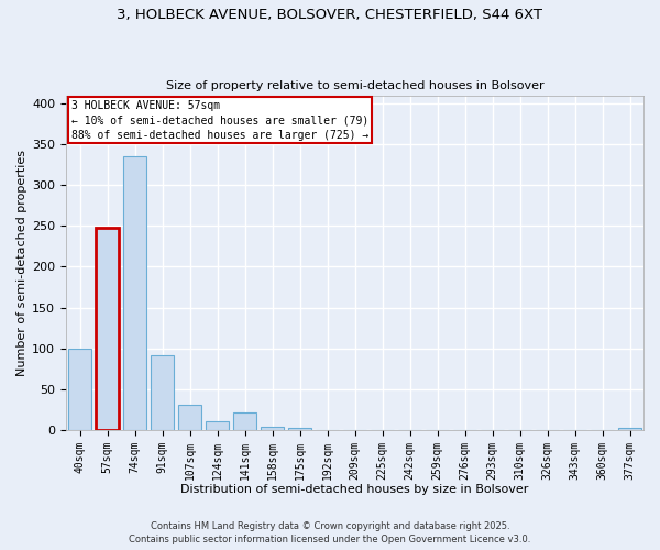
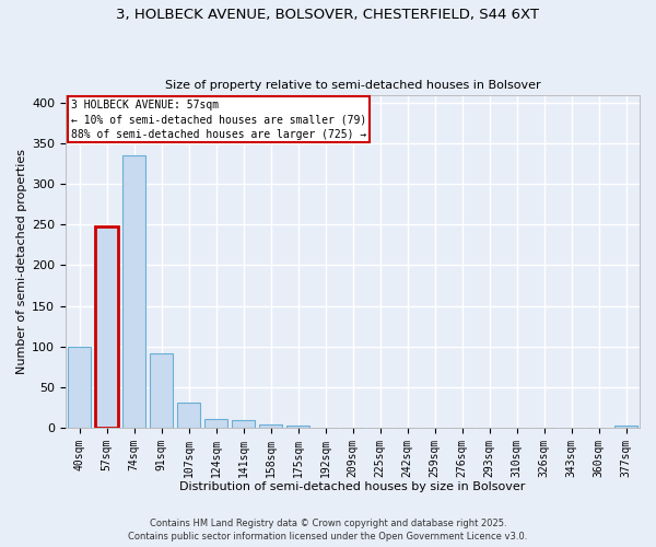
141sqm: 22 -> 9
